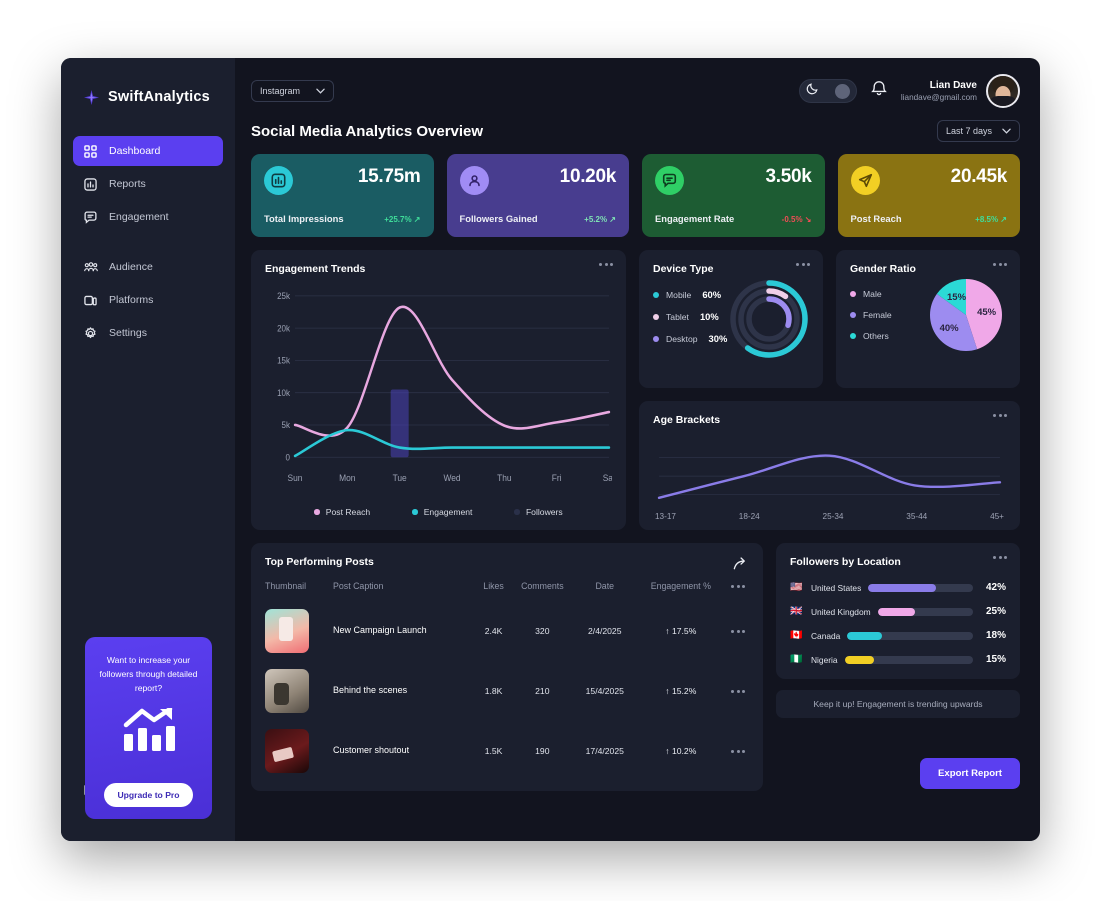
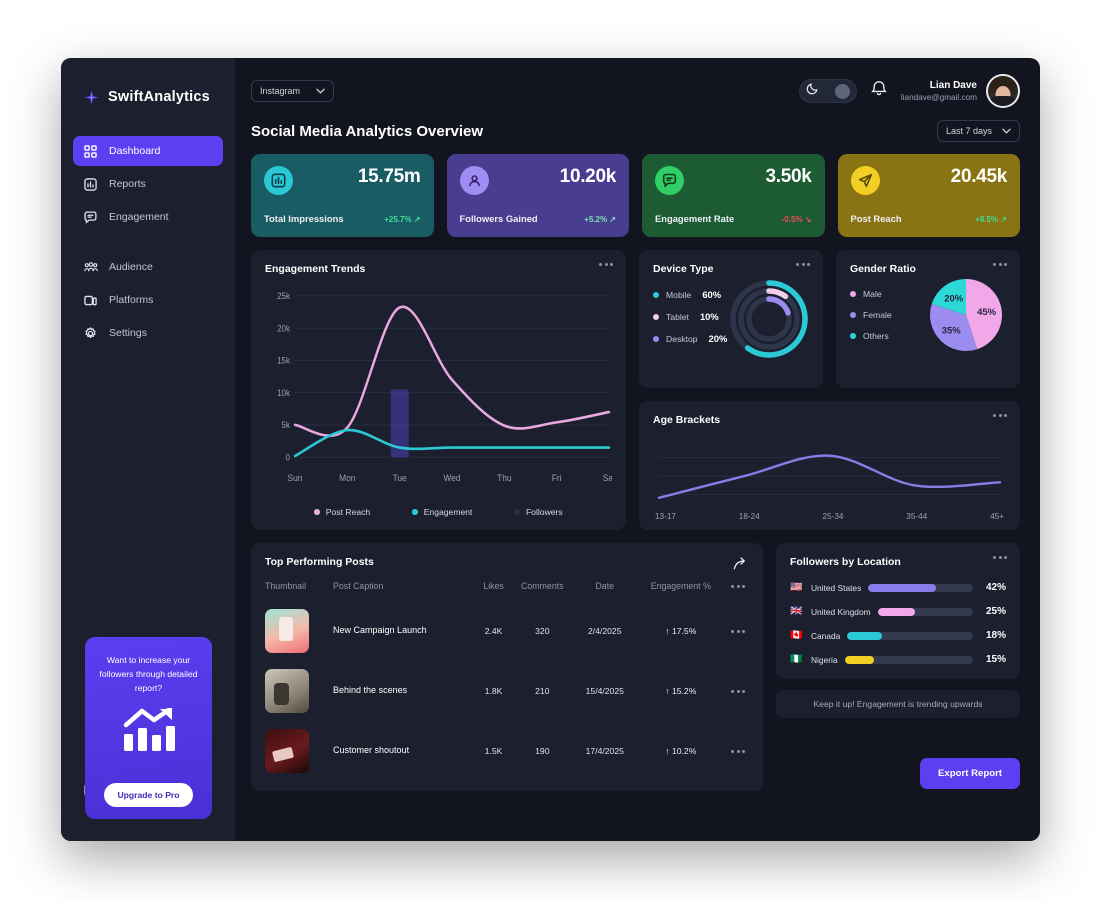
Device Type/Desktop: 30% -> 20%
Gender Ratio/Female: 40% -> 35%
Gender Ratio/Others: 15% -> 20%
